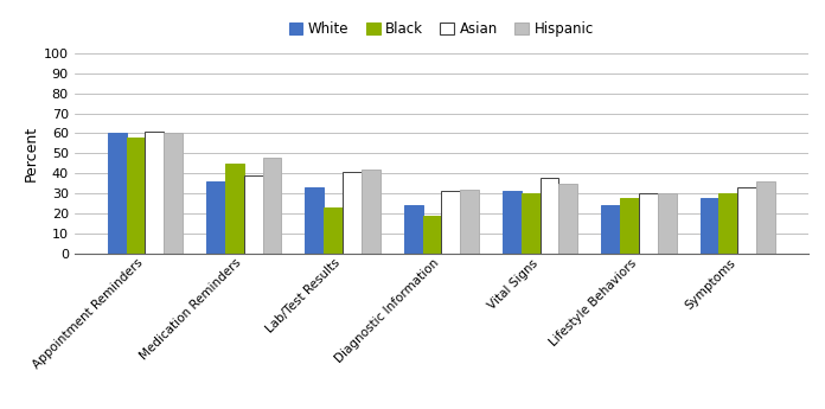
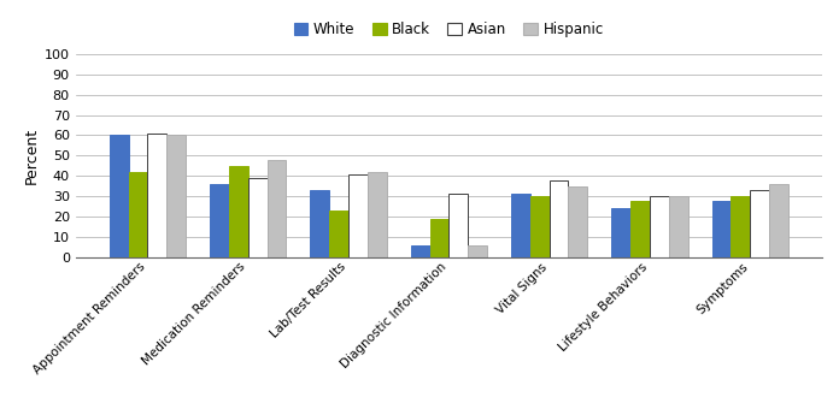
Black/Appointment Reminders: 58 -> 42
White/Diagnostic Information: 24 -> 6
Hispanic/Diagnostic Information: 32 -> 6
